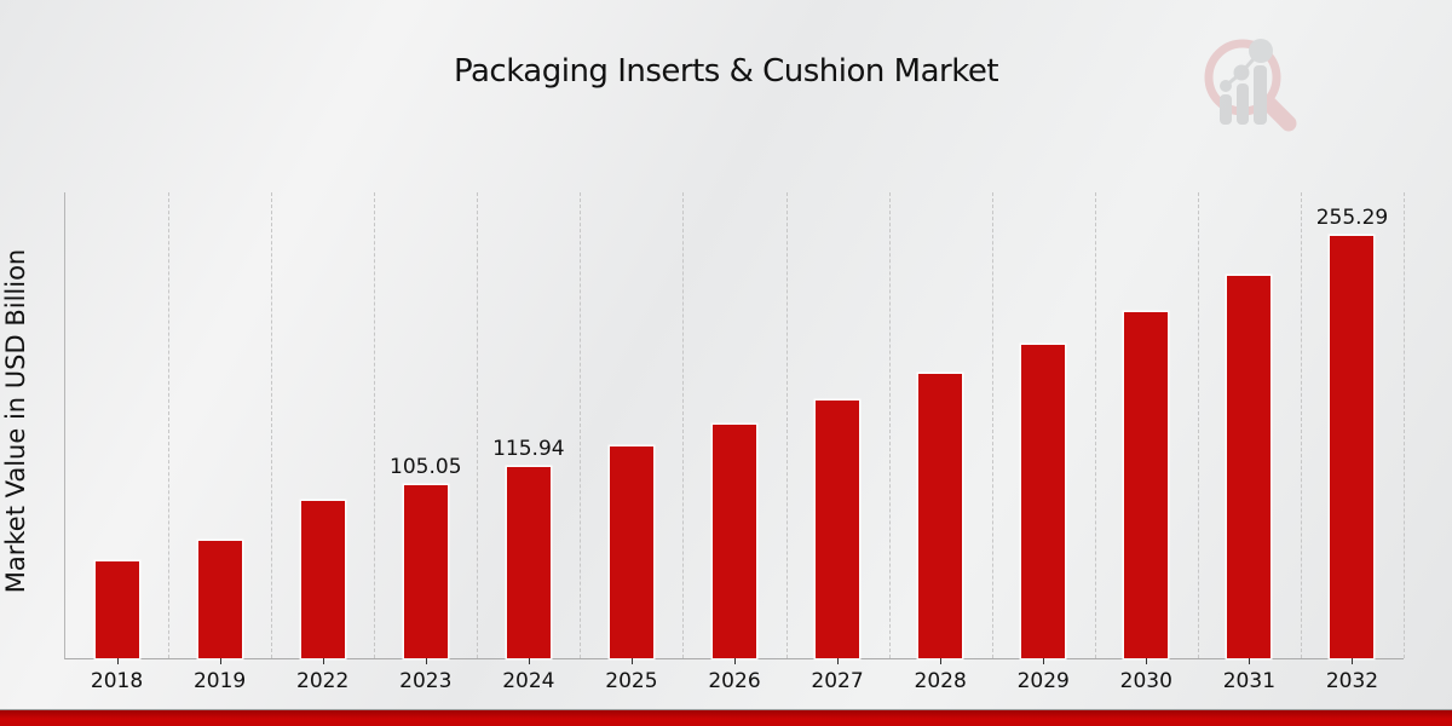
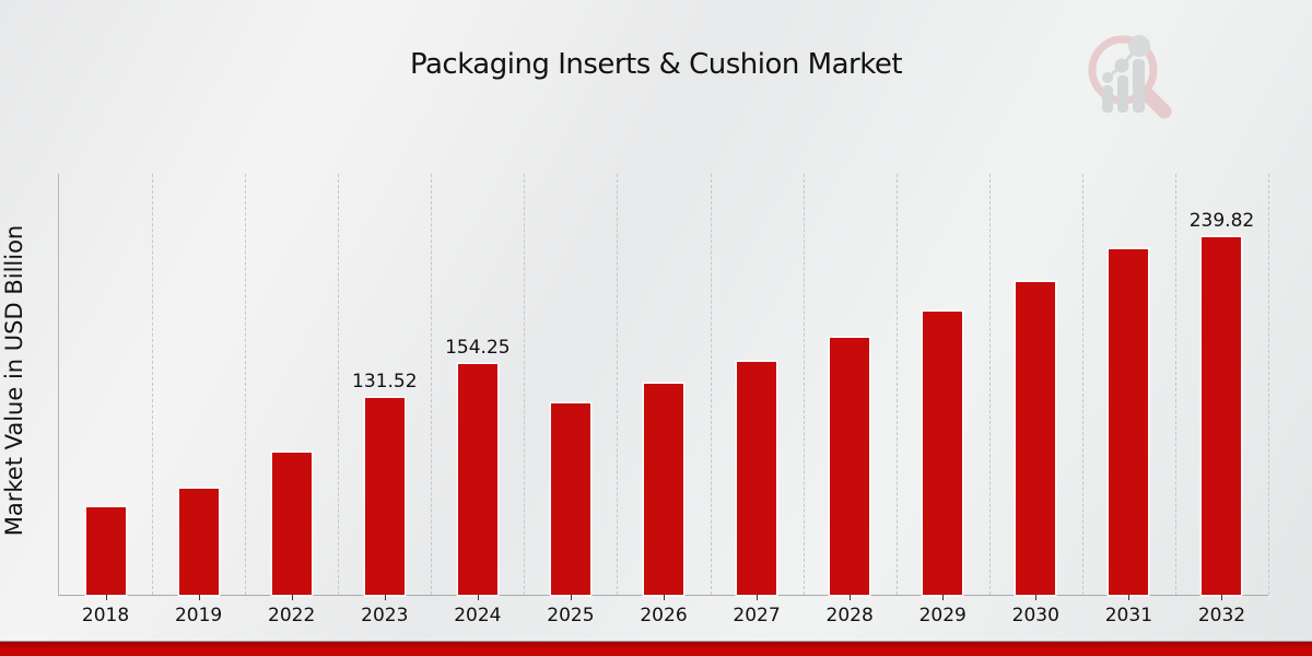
2023: 105.05 -> 131.52
2024: 115.94 -> 154.25
2032: 255.29 -> 239.82
